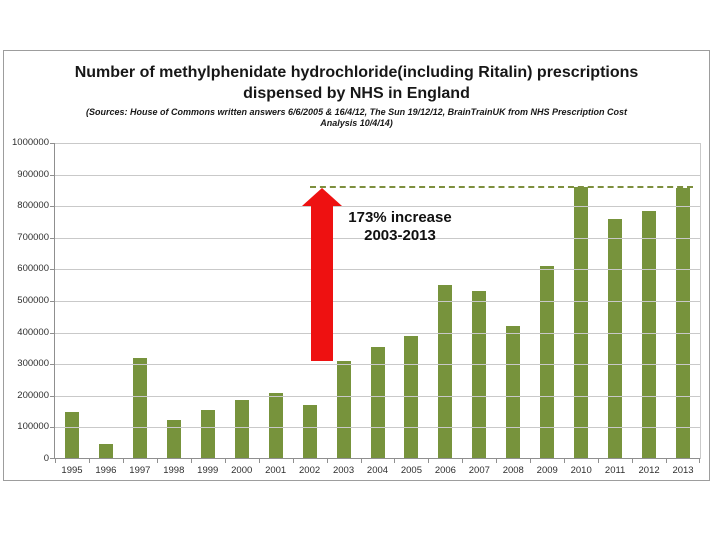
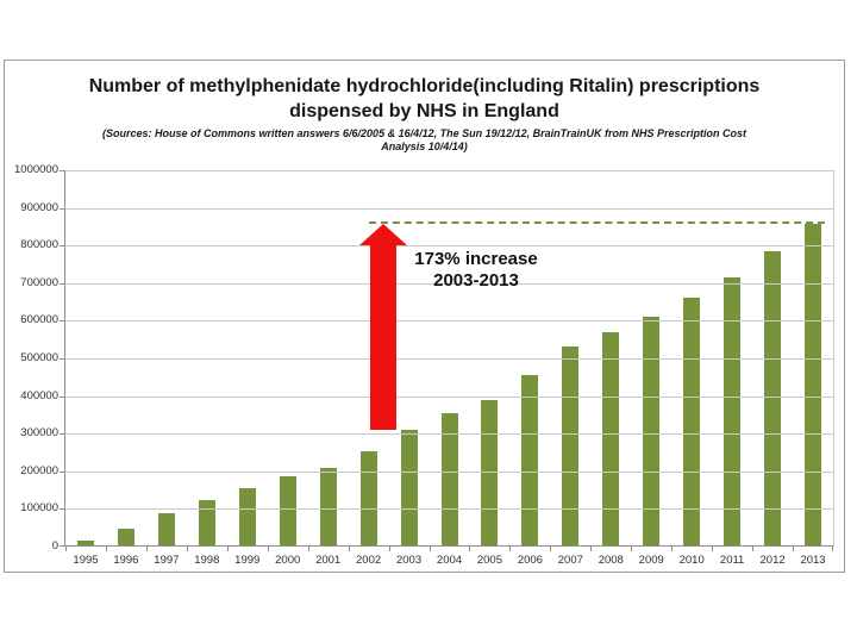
1995: 150000 -> 20000
1997: 320000 -> 90000
2002: 170000 -> 250000
2006: 550000 -> 460000
2008: 420000 -> 570000
2010: 860000 -> 660000
2011: 760000 -> 720000
